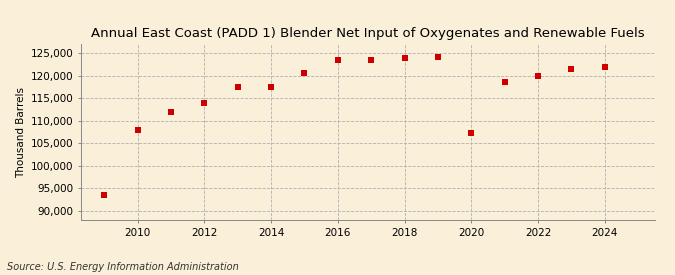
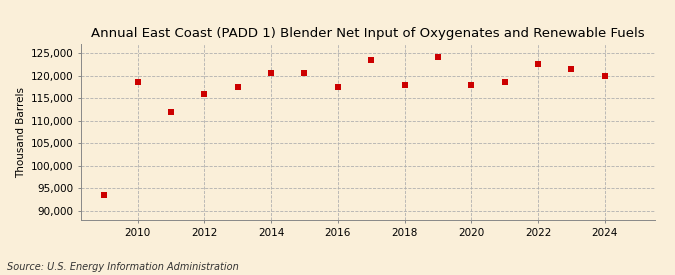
2010: 108,000 -> 118,500
2012: 114,000 -> 116,000
2014: 117,500 -> 120,500
2016: 123,500 -> 117,500
2018: 123,800 -> 118,000
2020: 107,200 -> 118,000
2022: 120,000 -> 122,500
2024: 122,000 -> 120,000
